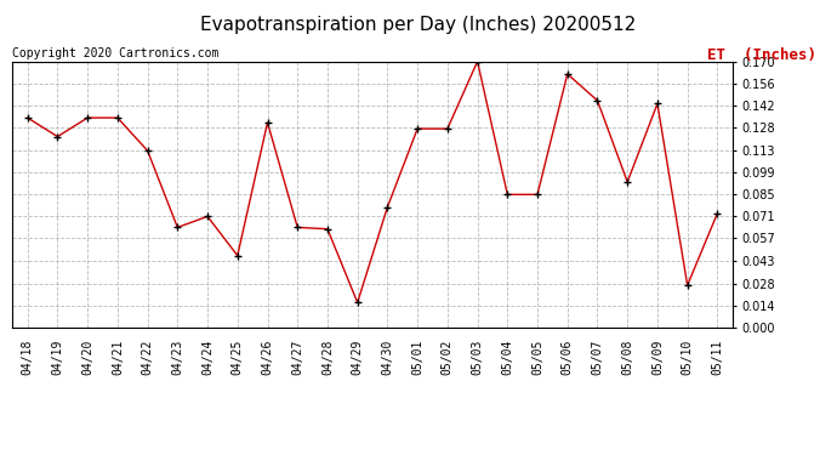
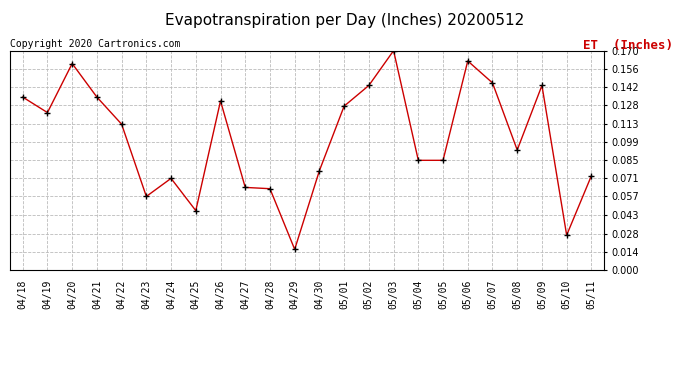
04/20: 0.134 -> 0.160
04/23: 0.064 -> 0.057
05/02: 0.127 -> 0.143
